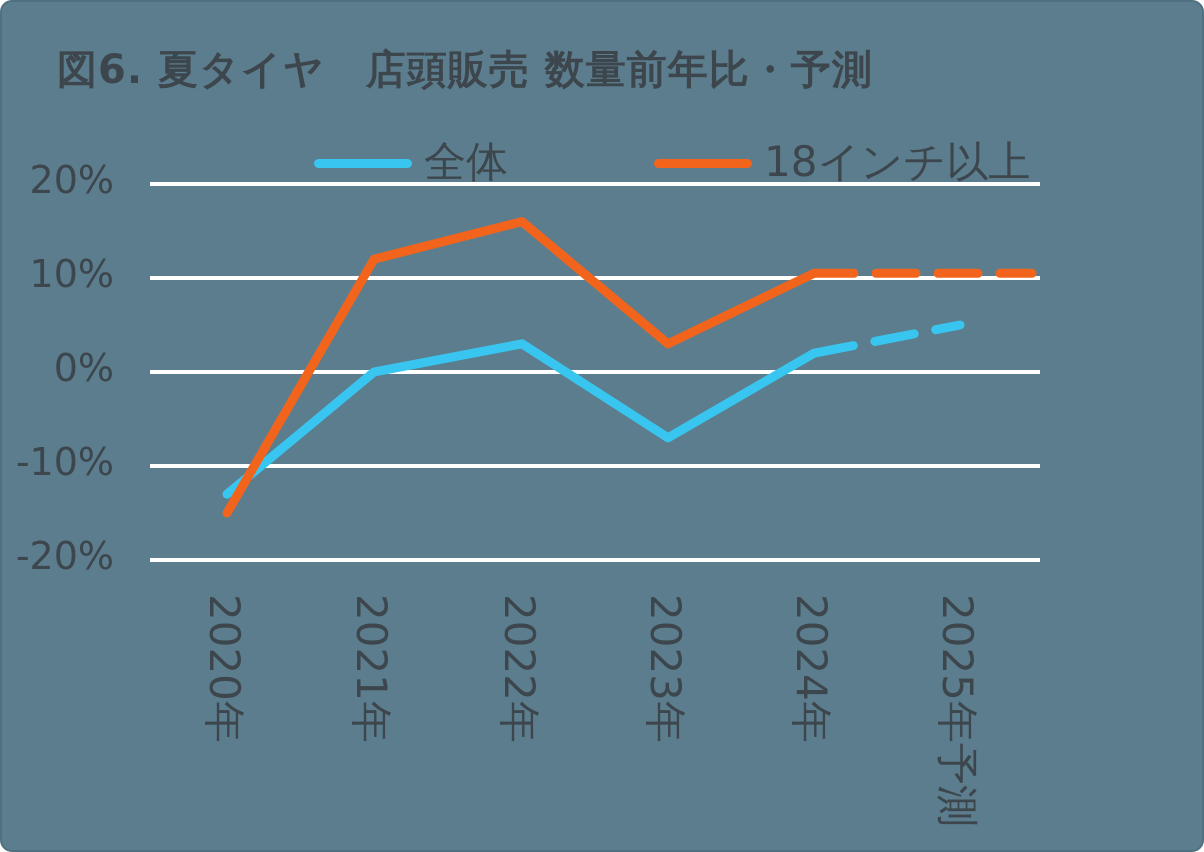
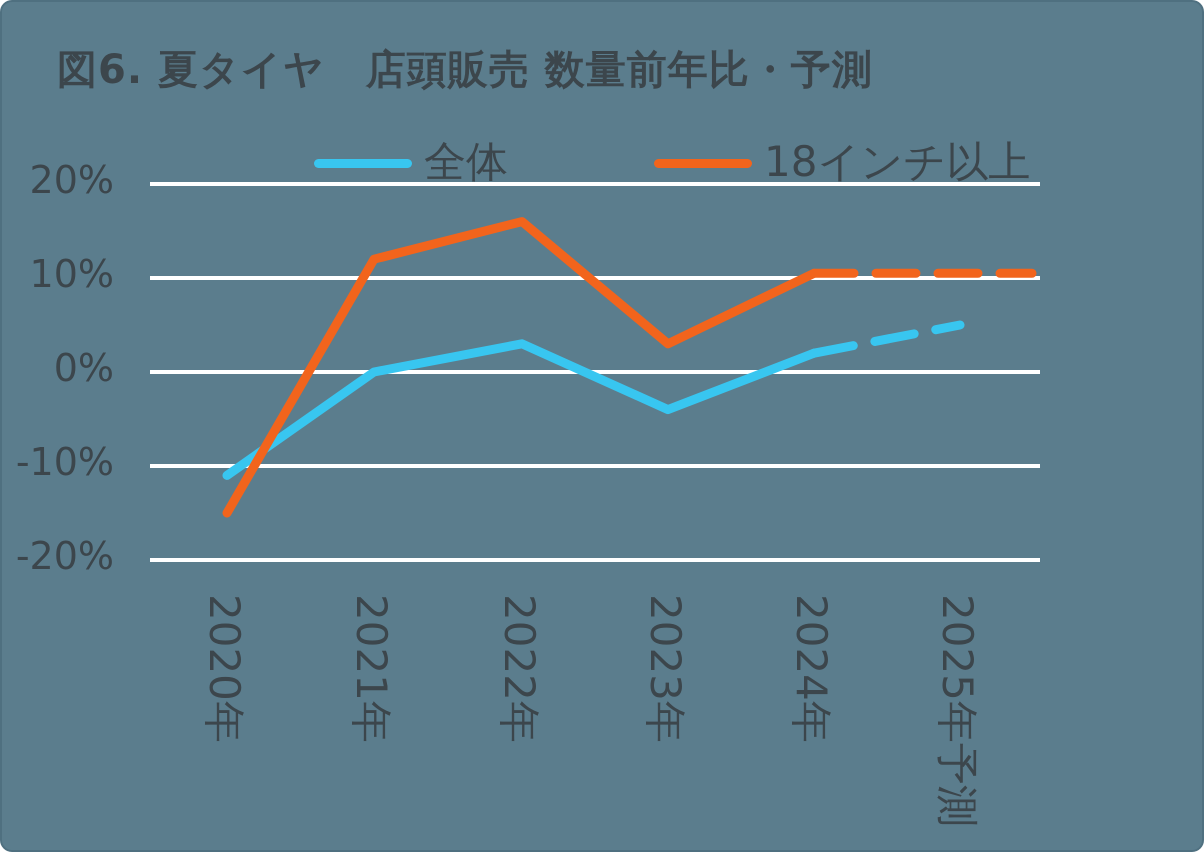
全体/2020年: -13% -> -11%
全体/2023年: -7% -> -4%
